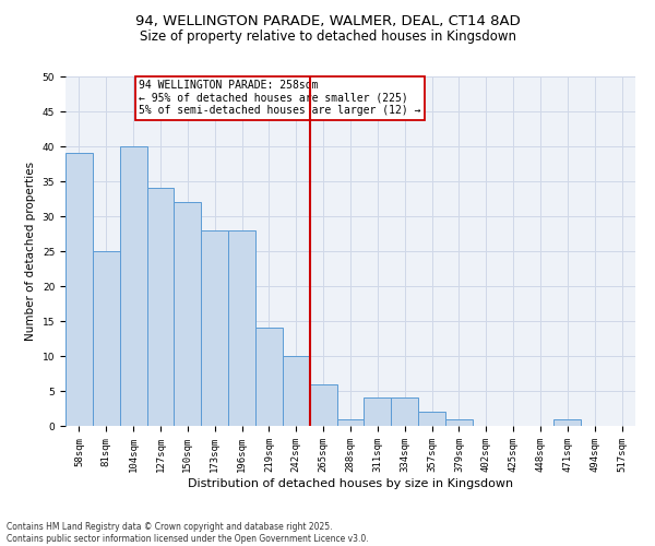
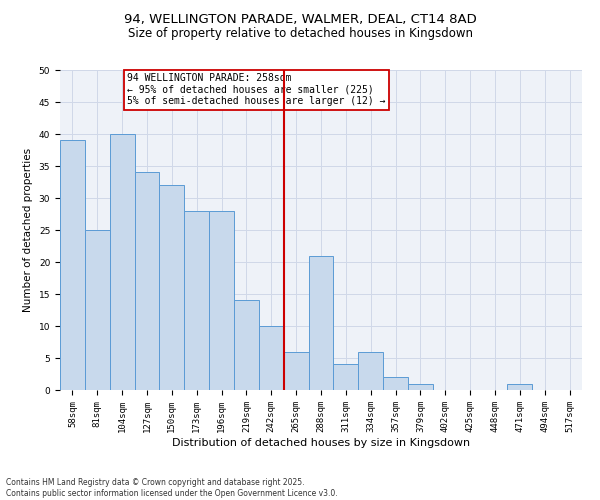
288sqm: 1 -> 21
334sqm: 4 -> 6
